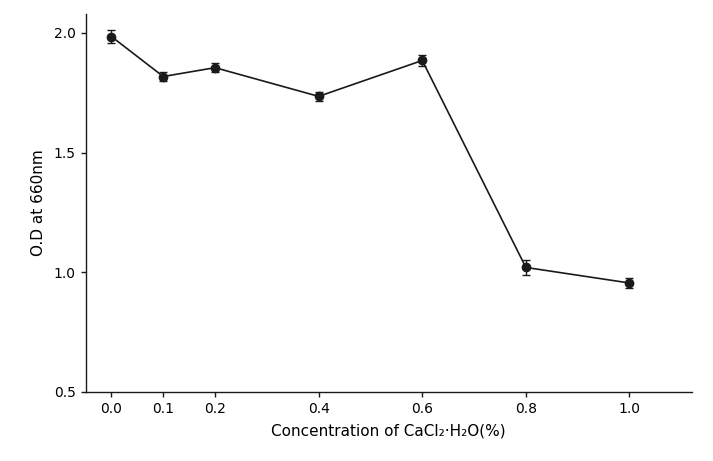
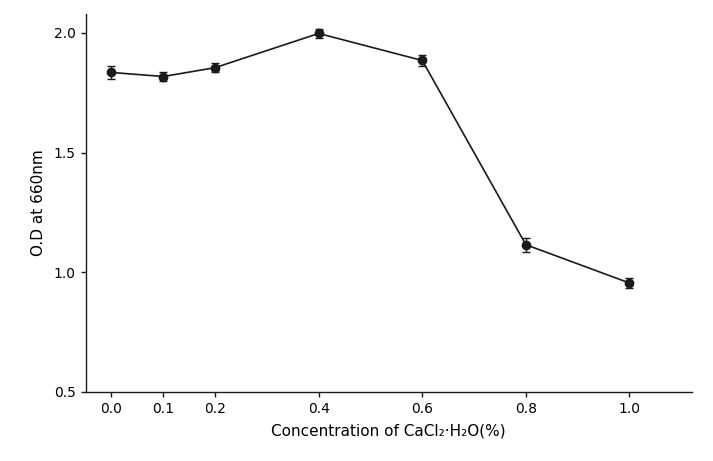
0.0: 1.985 -> 1.835
0.4: 1.735 -> 1.998
0.8: 1.020 -> 1.115
